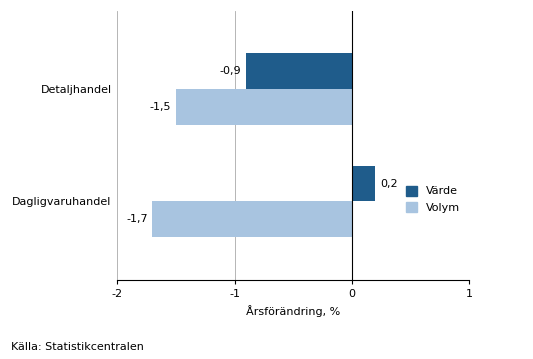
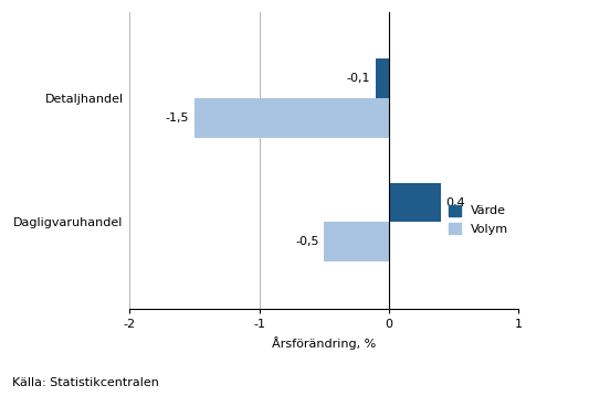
Värde/Detaljhandel: -0,9 -> -0,1
Värde/Dagligvaruhandel: 0,2 -> 0,4
Volym/Dagligvaruhandel: -1,7 -> -0,5
